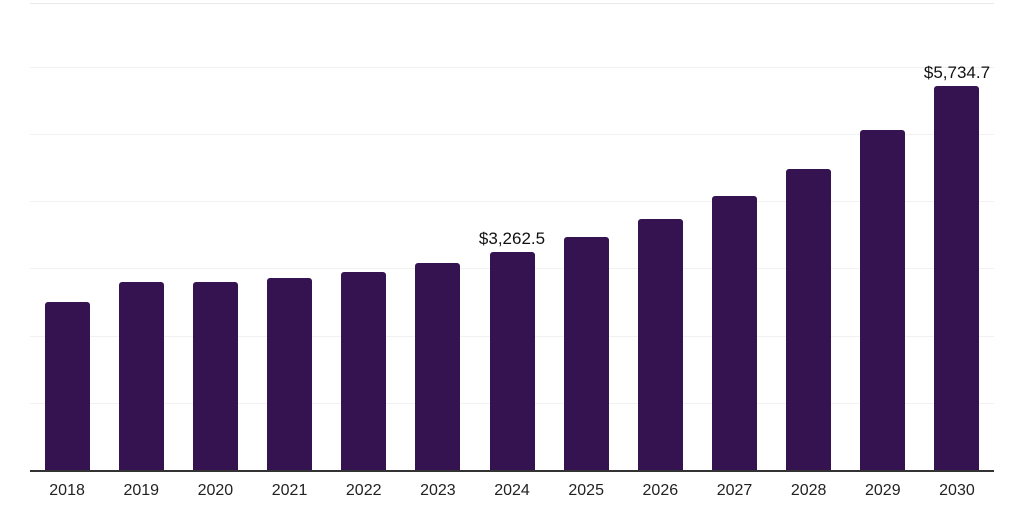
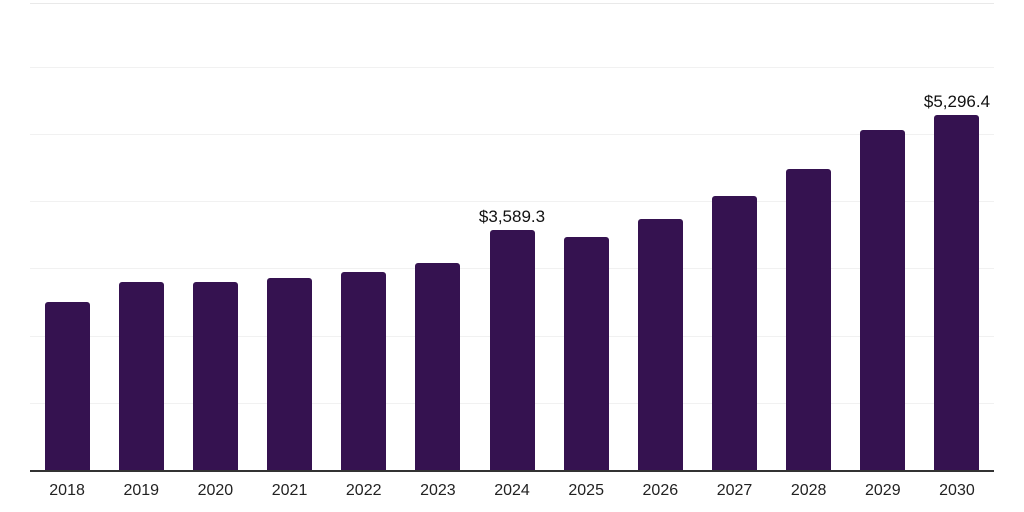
2024: $3,262.5 -> $3,589.3
2030: $5,734.7 -> $5,296.4
